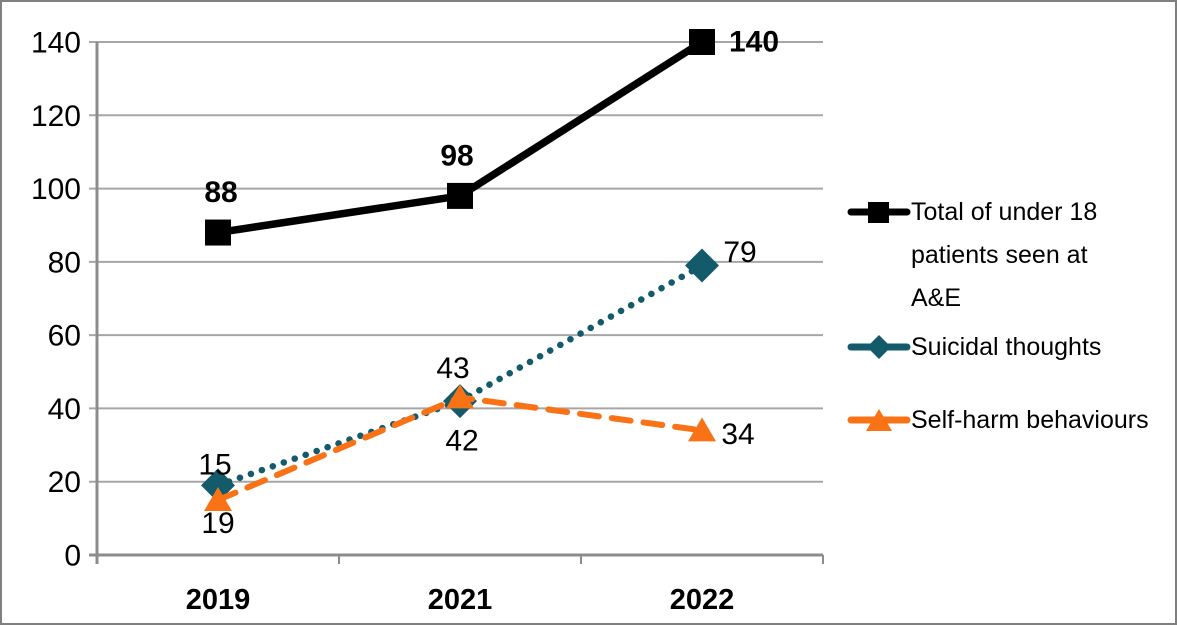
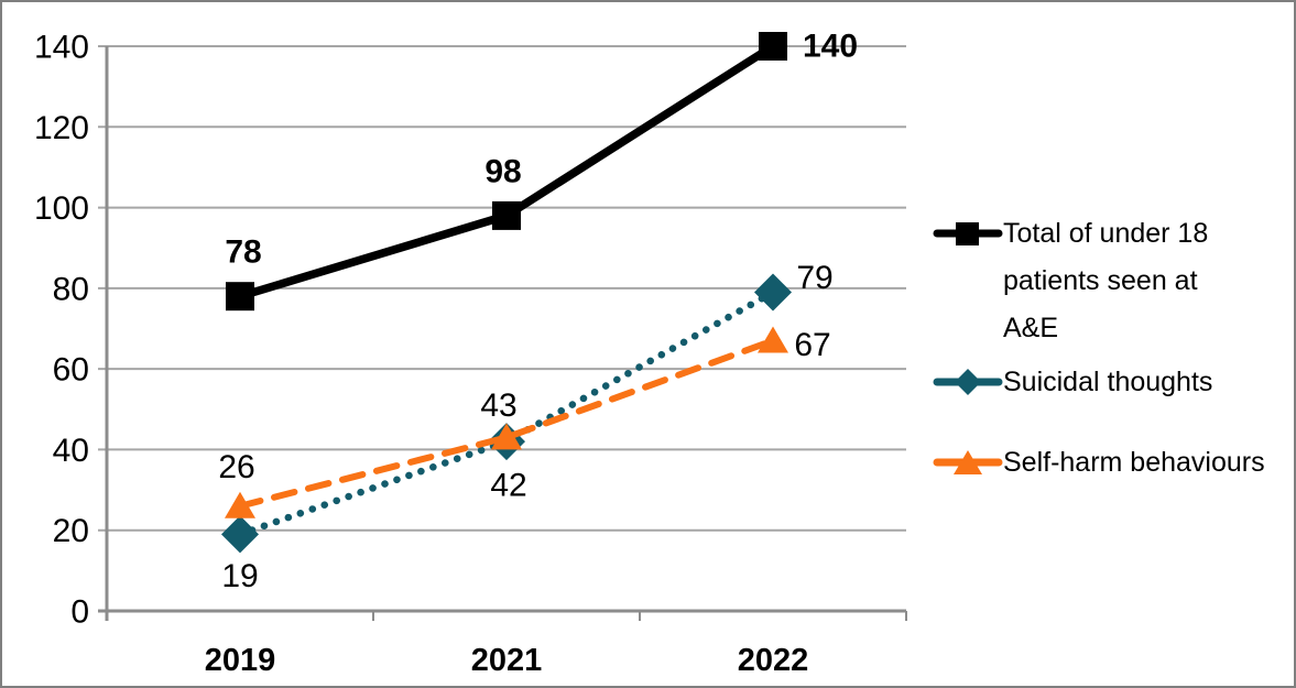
Total of under 18 patients seen at A&E/2019: 88 -> 78
Self-harm behaviours/2019: 15 -> 26
Self-harm behaviours/2022: 34 -> 67
